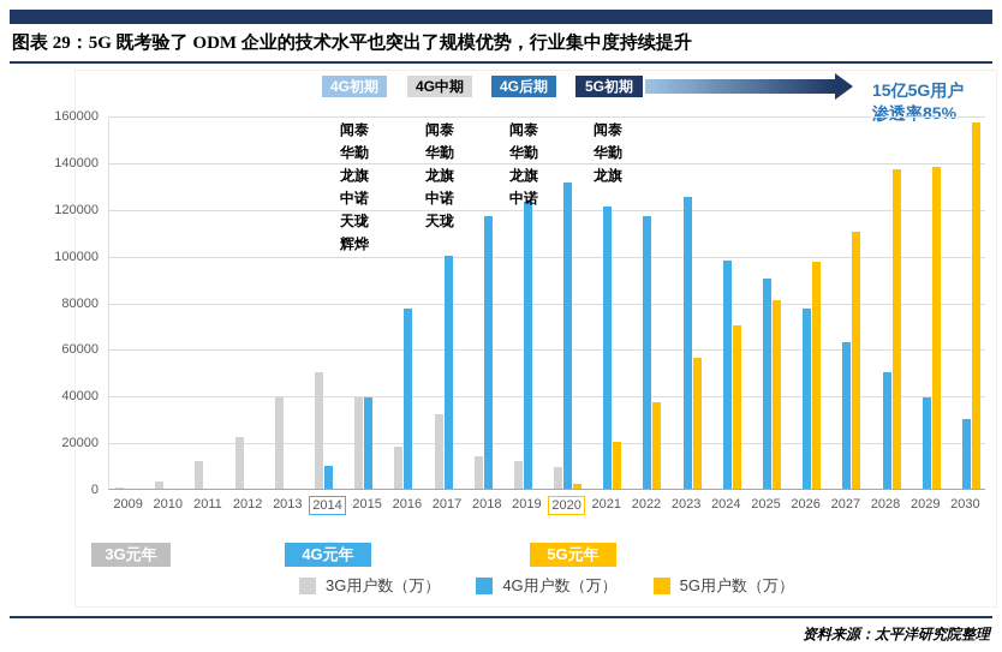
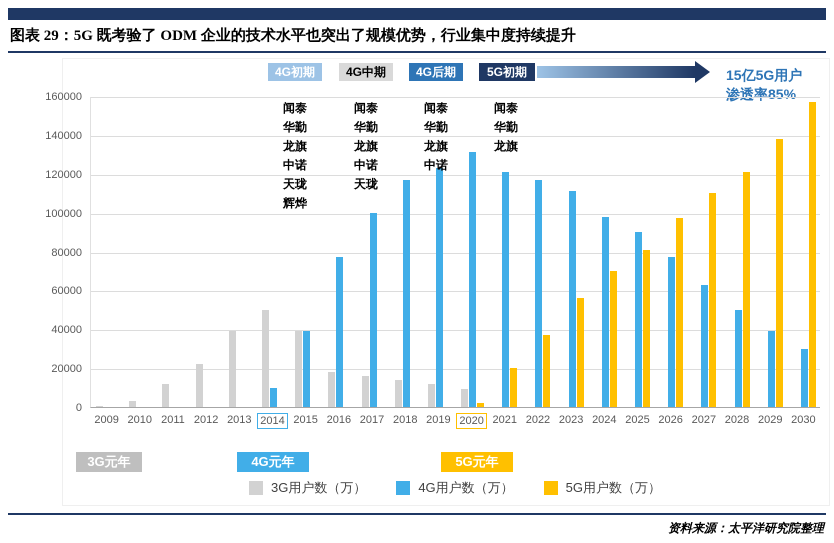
3G用户数（万）/2017: 32000 -> 16000
4G用户数（万）/2023: 125000 -> 111000
5G用户数（万）/2028: 137000 -> 121000
